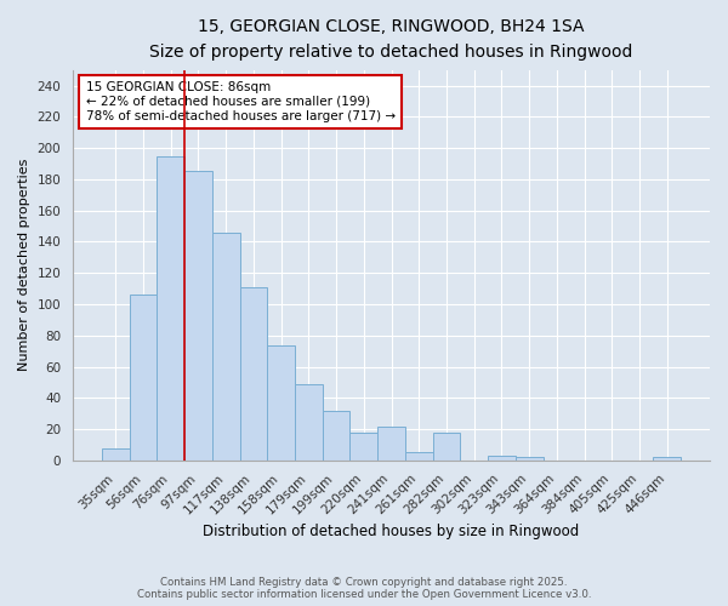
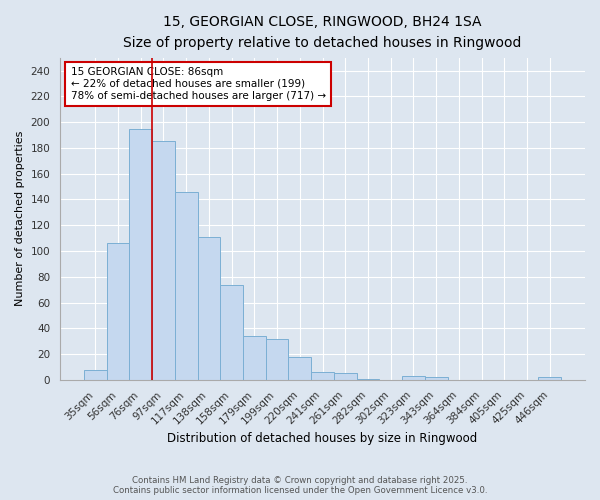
179sqm: 49 -> 34
241sqm: 22 -> 6
282sqm: 18 -> 1
